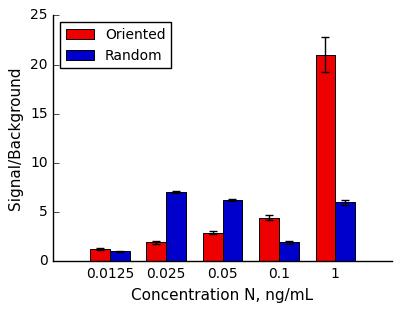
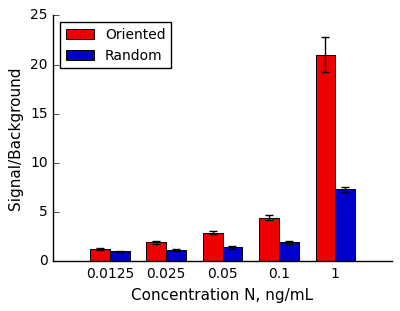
Random/0.025: 7.0 -> 1.1
Random/0.05: 6.2 -> 1.4
Random/1: 6.0 -> 7.3
